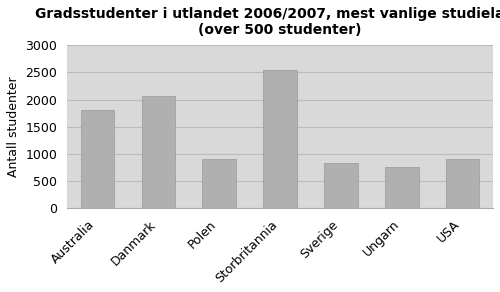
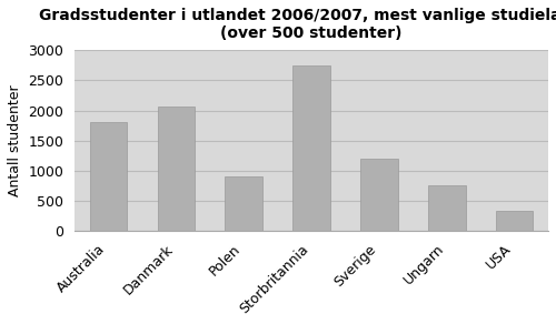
Storbritannia: 2540 -> 2740
Sverige: 840 -> 1200
USA: 900 -> 340
